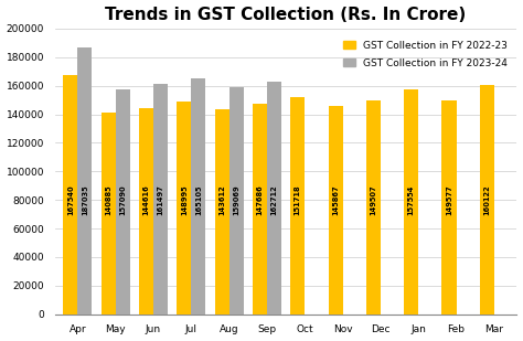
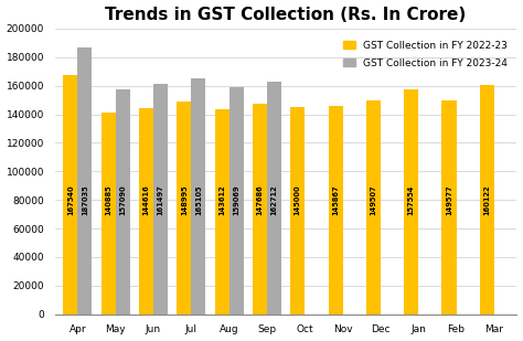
GST Collection in FY 2022-23/Oct: 152000 -> 145000
